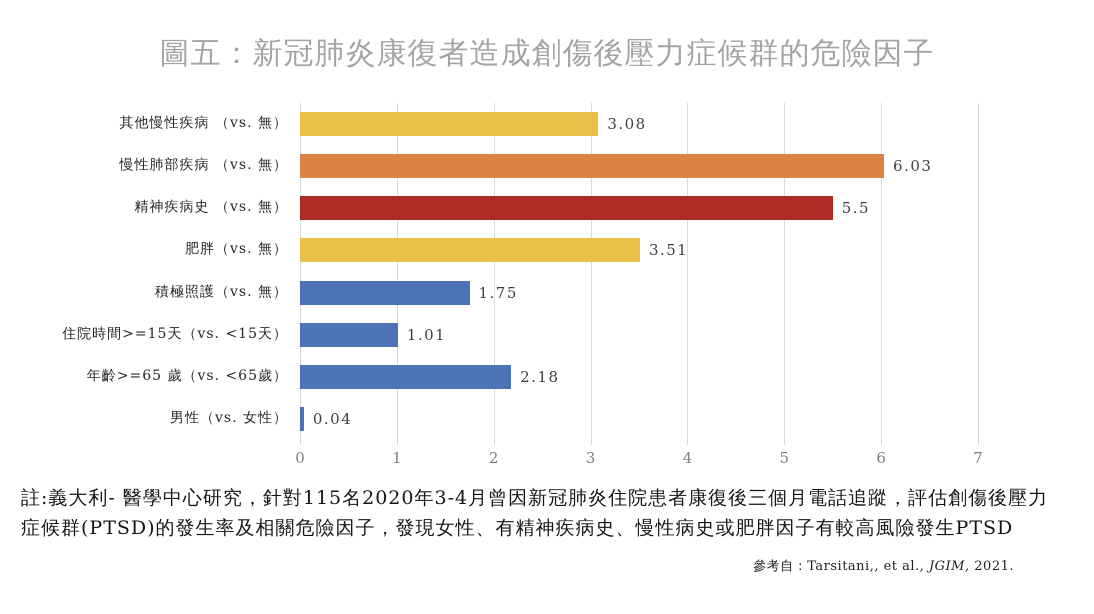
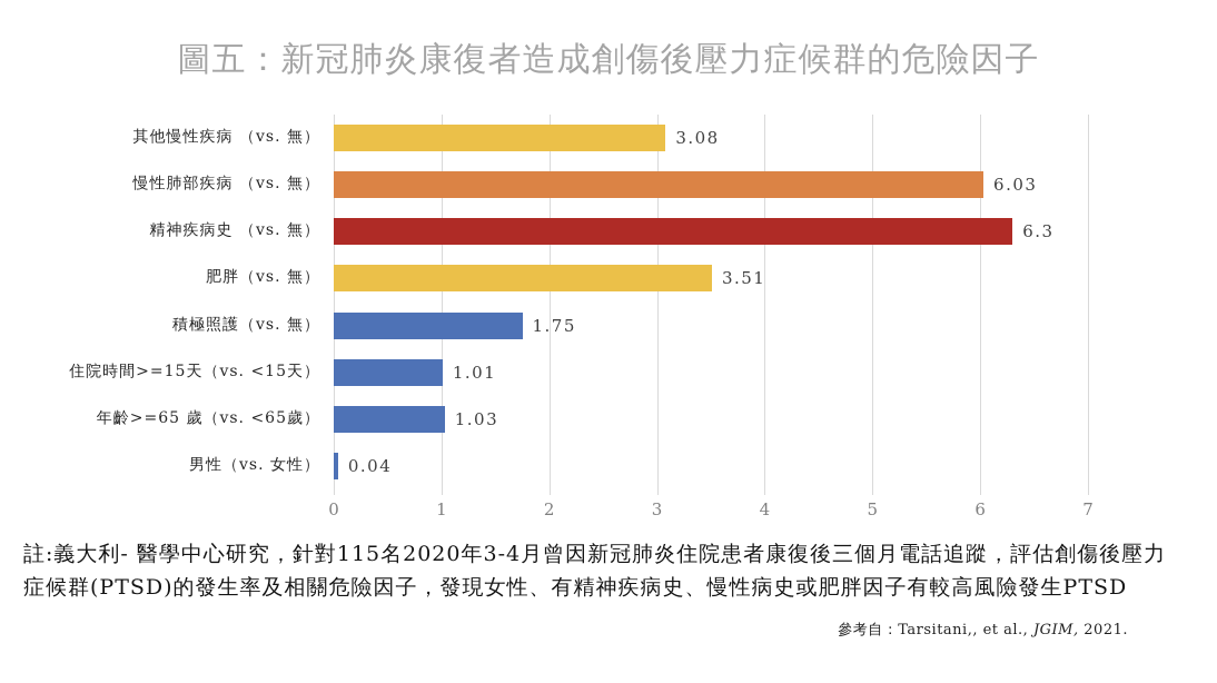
精神疾病史 （vs. 無）: 5.5 -> 6.3
年齡>=65 歲（vs. <65歲）: 2.18 -> 1.03
